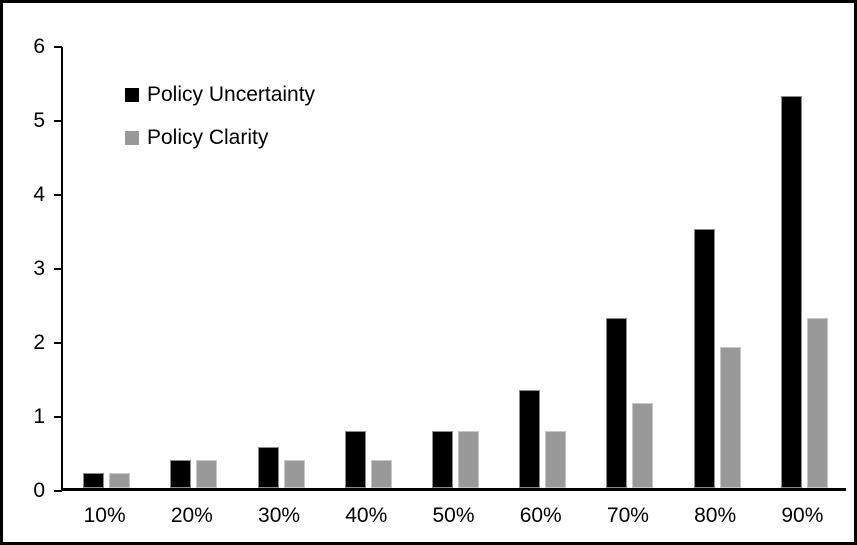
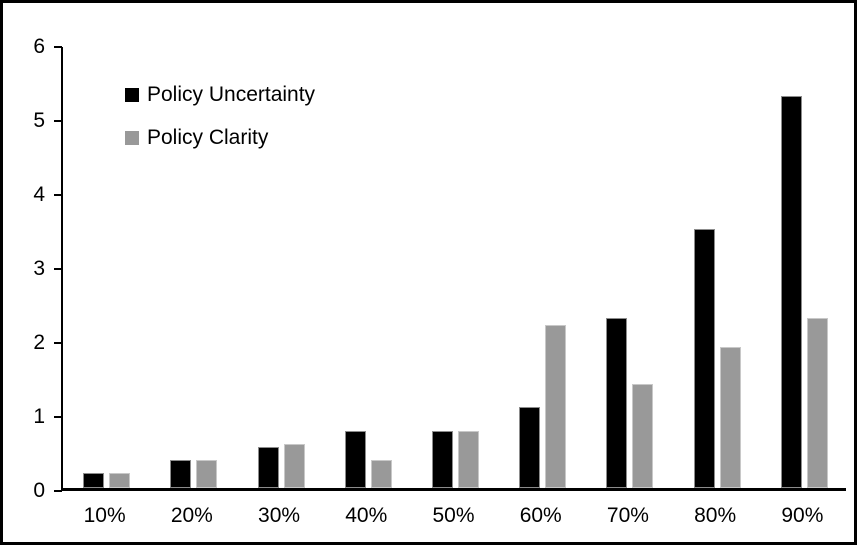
Policy Clarity/30%: 0.4 -> 0.6
Policy Uncertainty/60%: 1.3 -> 1.1
Policy Clarity/60%: 0.8 -> 2.2
Policy Clarity/70%: 1.1 -> 1.4
